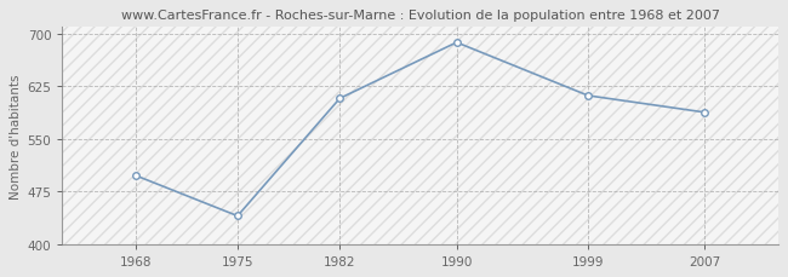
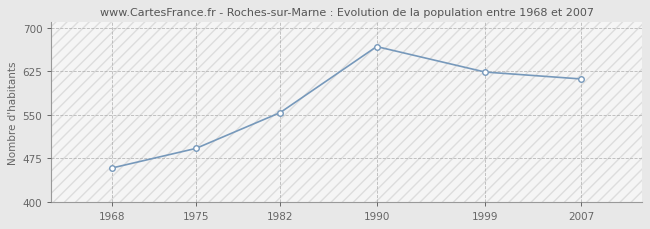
1968: 498 -> 458
1975: 440 -> 492
1982: 608 -> 554
1990: 688 -> 668
1999: 612 -> 624
2007: 588 -> 612
